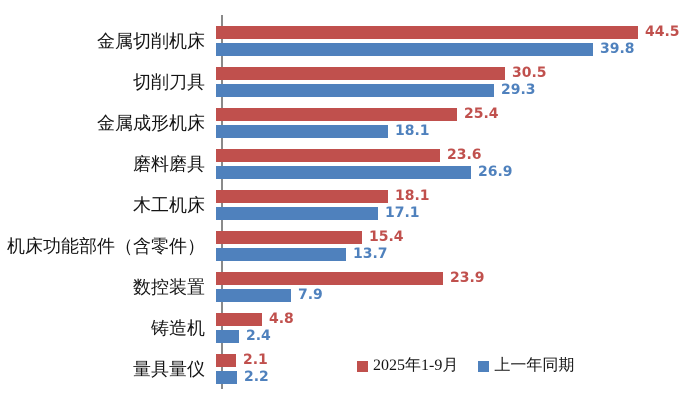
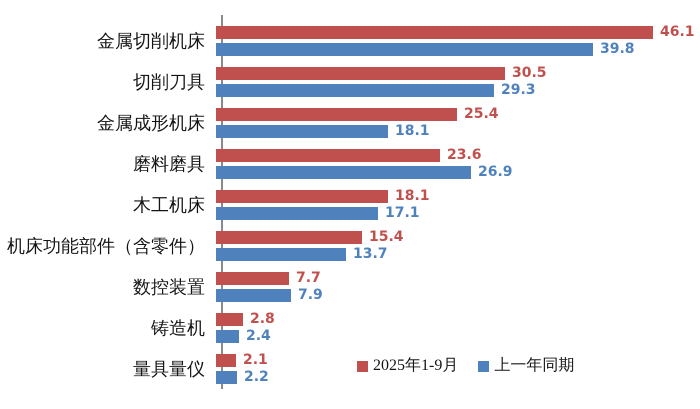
2025年1-9月/金属切削机床: 44.5 -> 46.1
2025年1-9月/数控装置: 23.9 -> 7.7
2025年1-9月/铸造机: 4.8 -> 2.8
